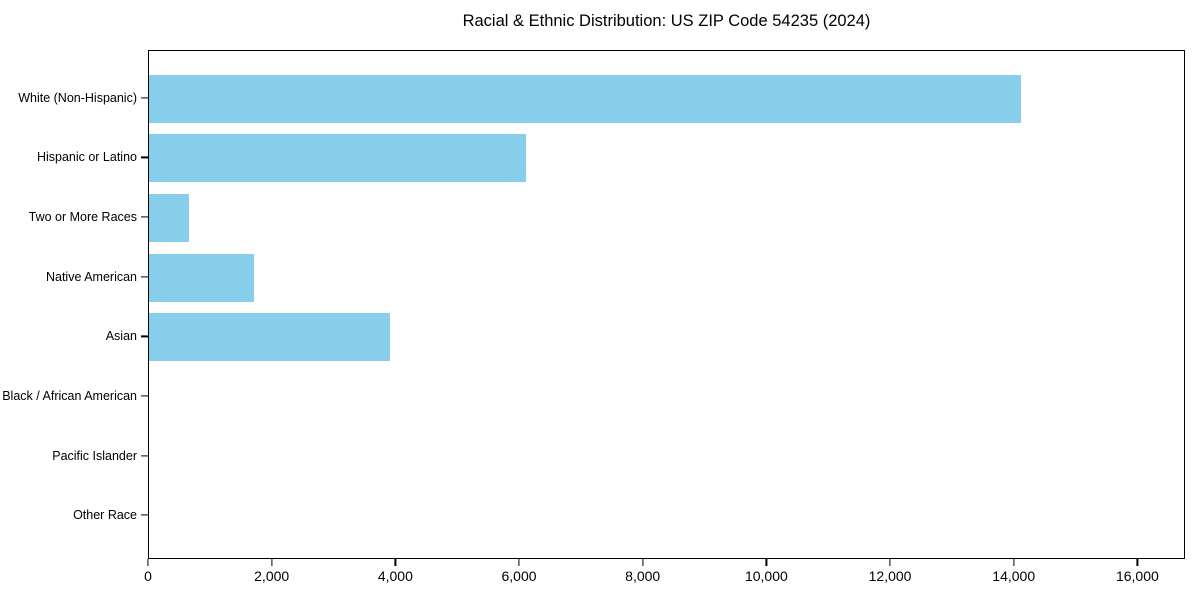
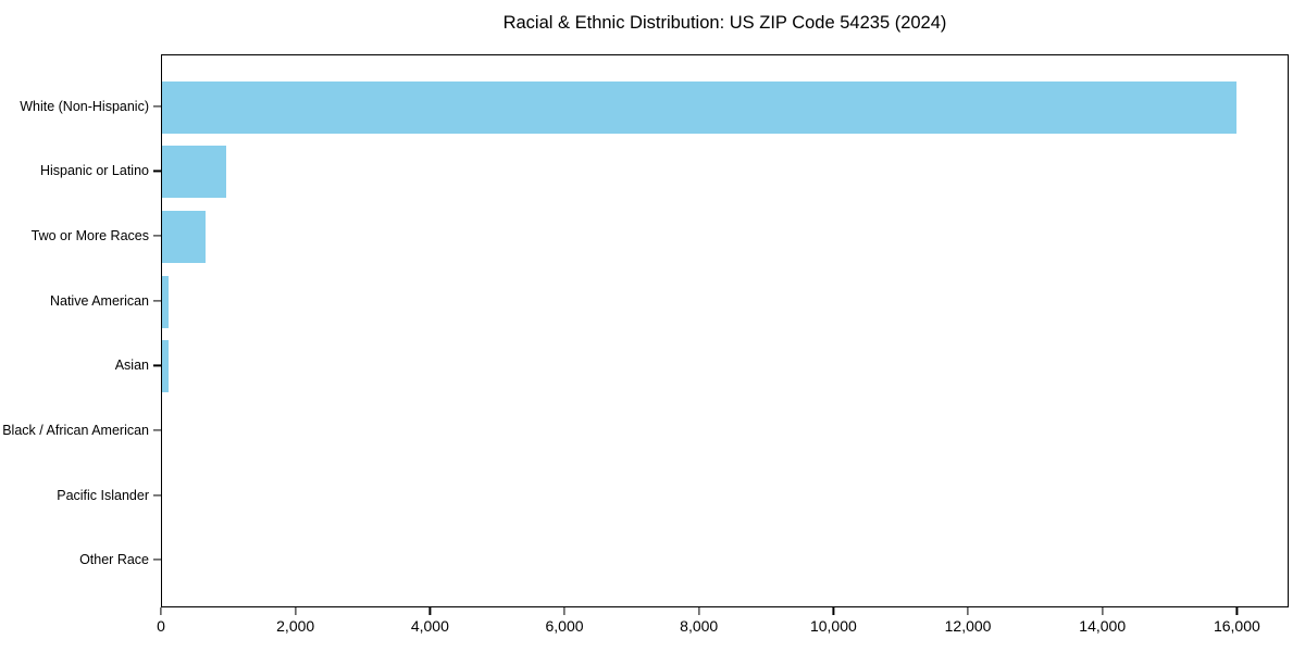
White (Non-Hispanic): 14100 -> 16000
Hispanic or Latino: 6100 -> 1000
Native American: 1700 -> 100
Asian: 3900 -> 100
